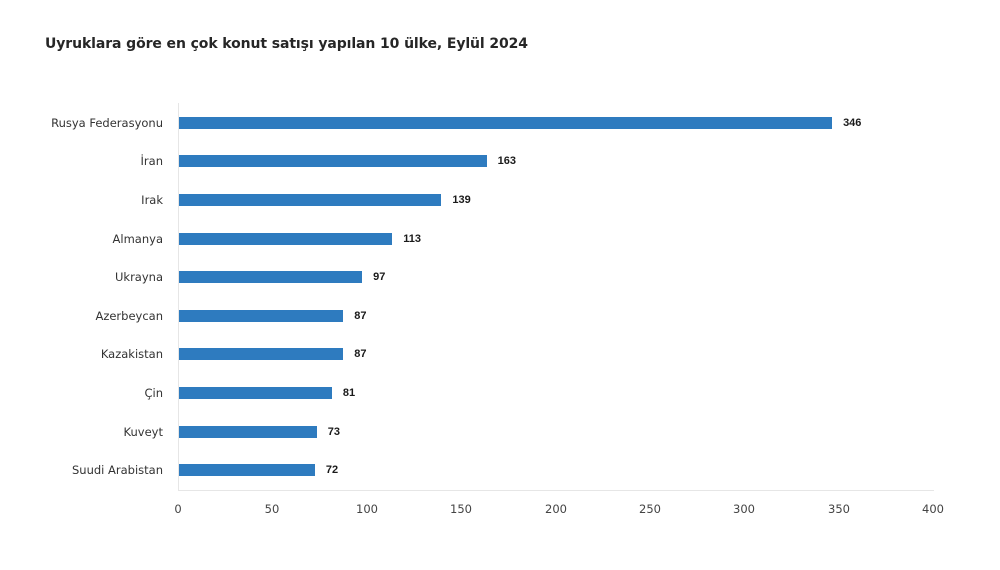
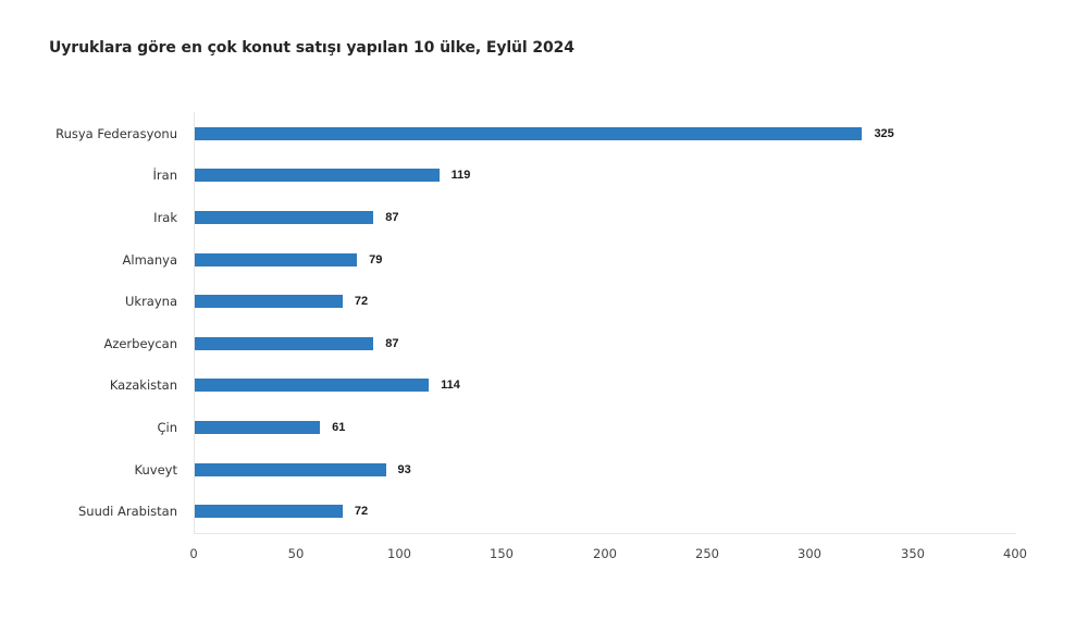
Rusya Federasyonu: 346 -> 325
İran: 163 -> 119
Irak: 139 -> 87
Almanya: 113 -> 79
Ukrayna: 97 -> 72
Kazakistan: 87 -> 114
Çin: 81 -> 61
Kuveyt: 73 -> 93
